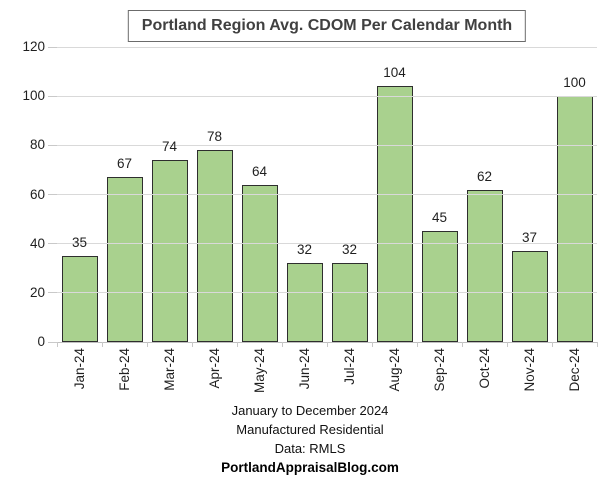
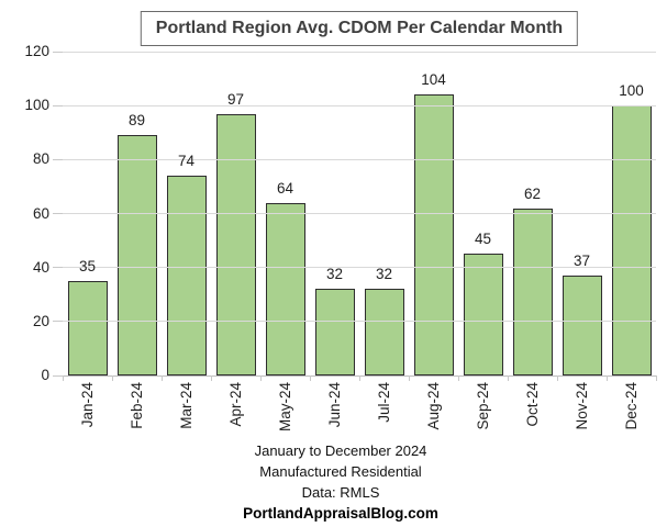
Feb-24: 67 -> 89
Apr-24: 78 -> 97
